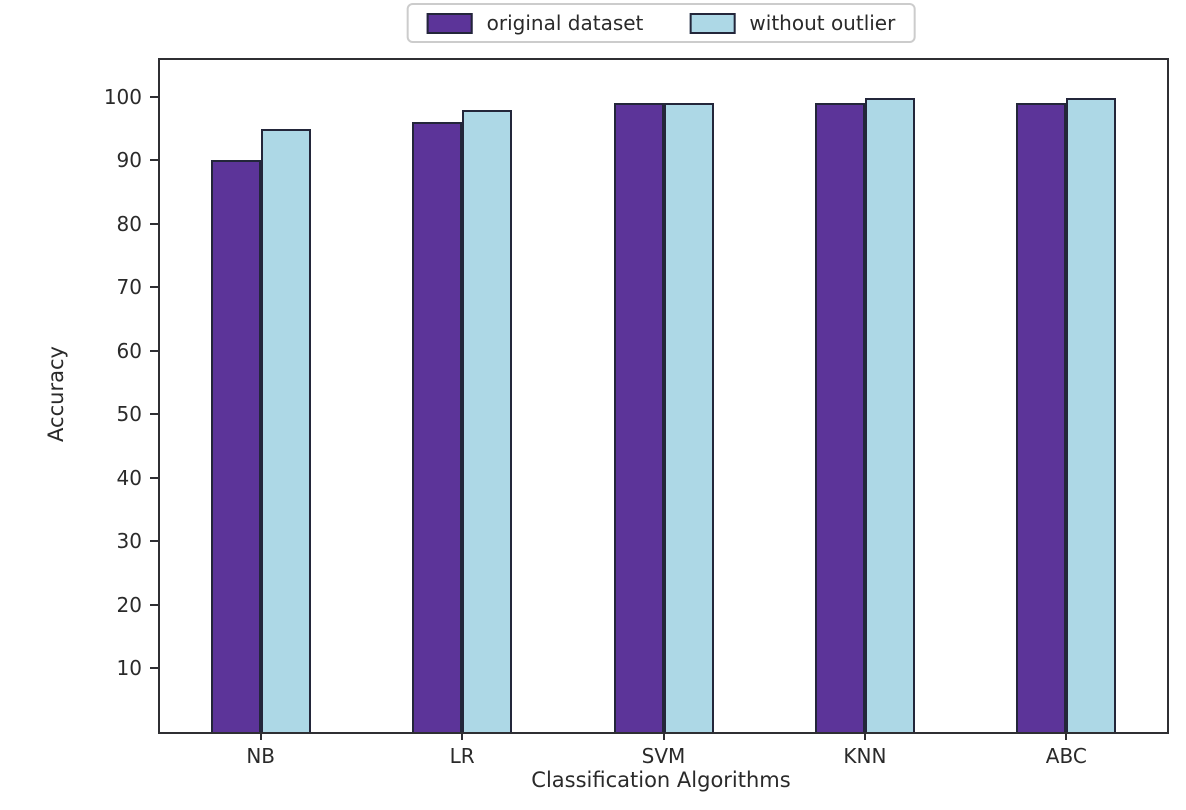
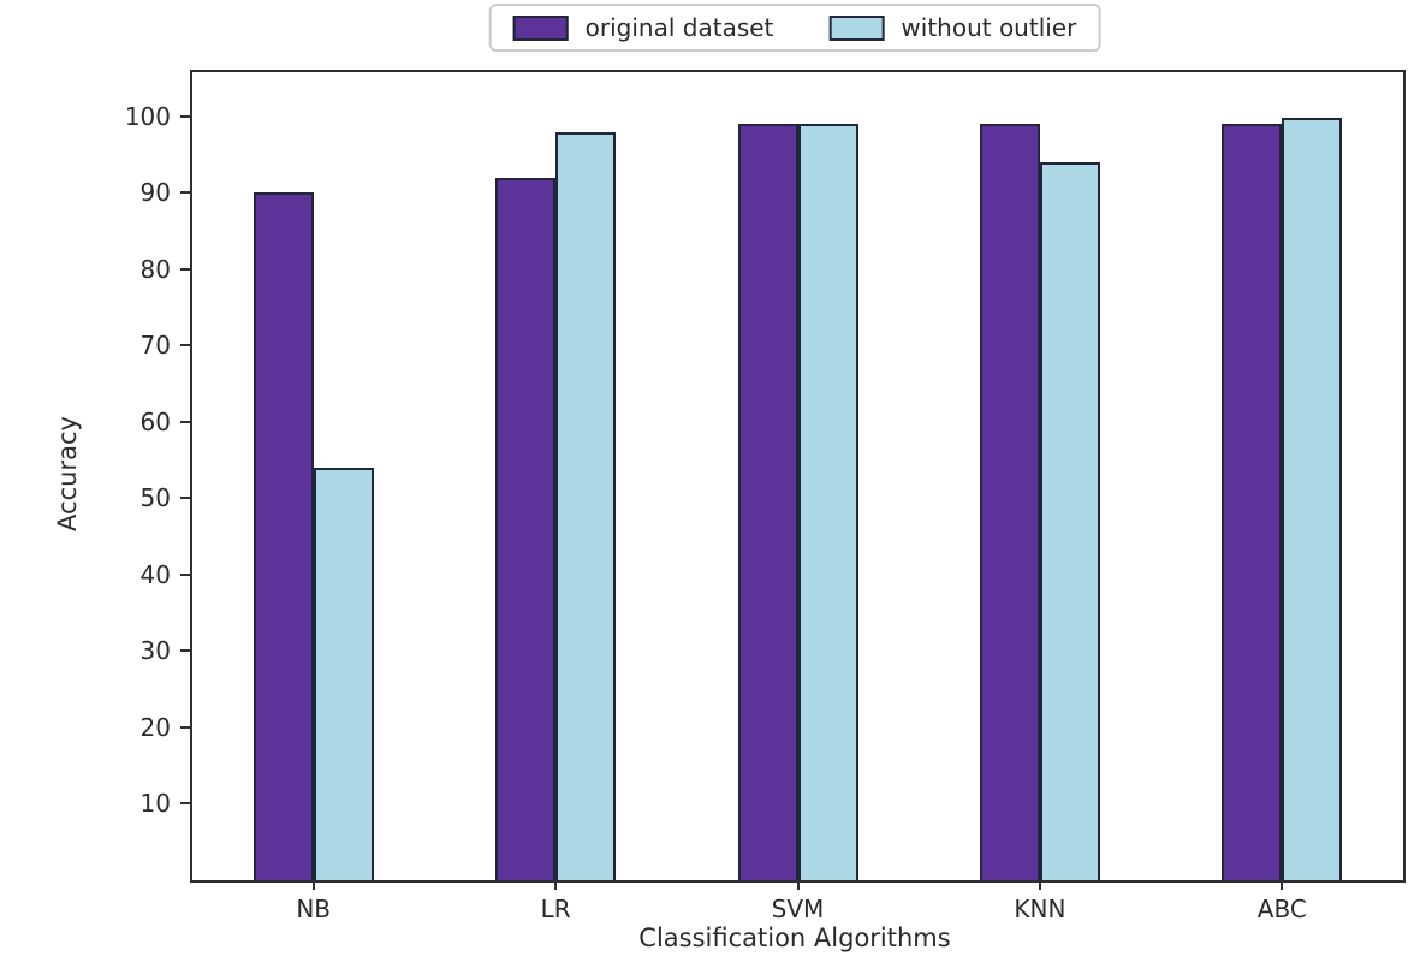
without outlier/NB: 95 -> 54
original dataset/LR: 96 -> 92
without outlier/KNN: 100 -> 94
